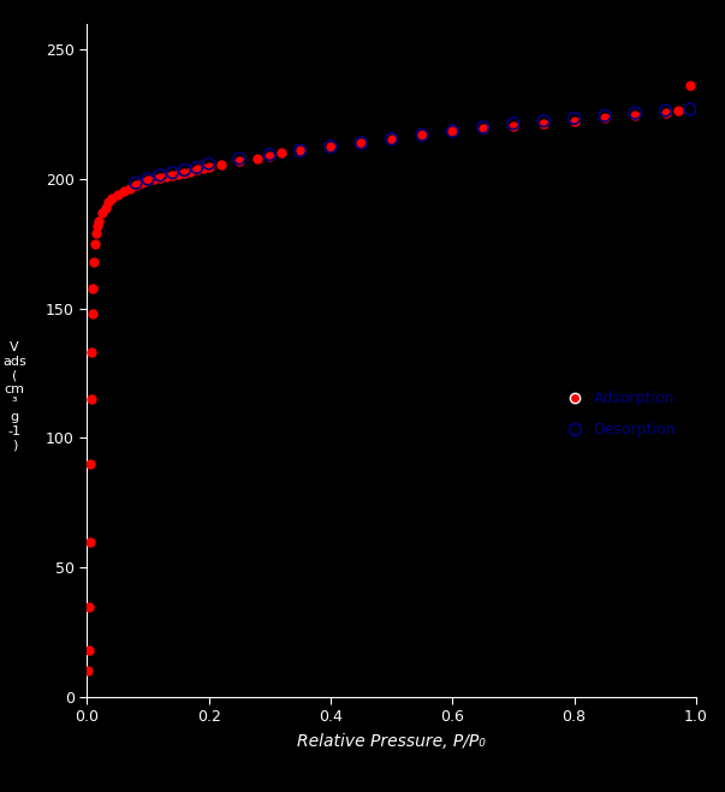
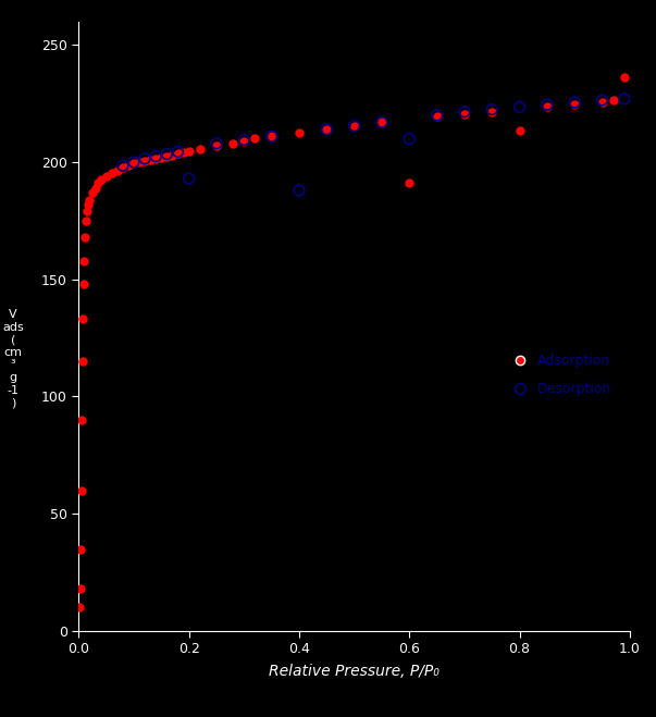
Desorption/0.2: 206.0 -> 193.0
Desorption/0.4: 212.5 -> 188.0
Adsorption/0.6: 218.5 -> 191.0
Desorption/0.6: 218.5 -> 210.0
Adsorption/0.8: 222.5 -> 213.5
